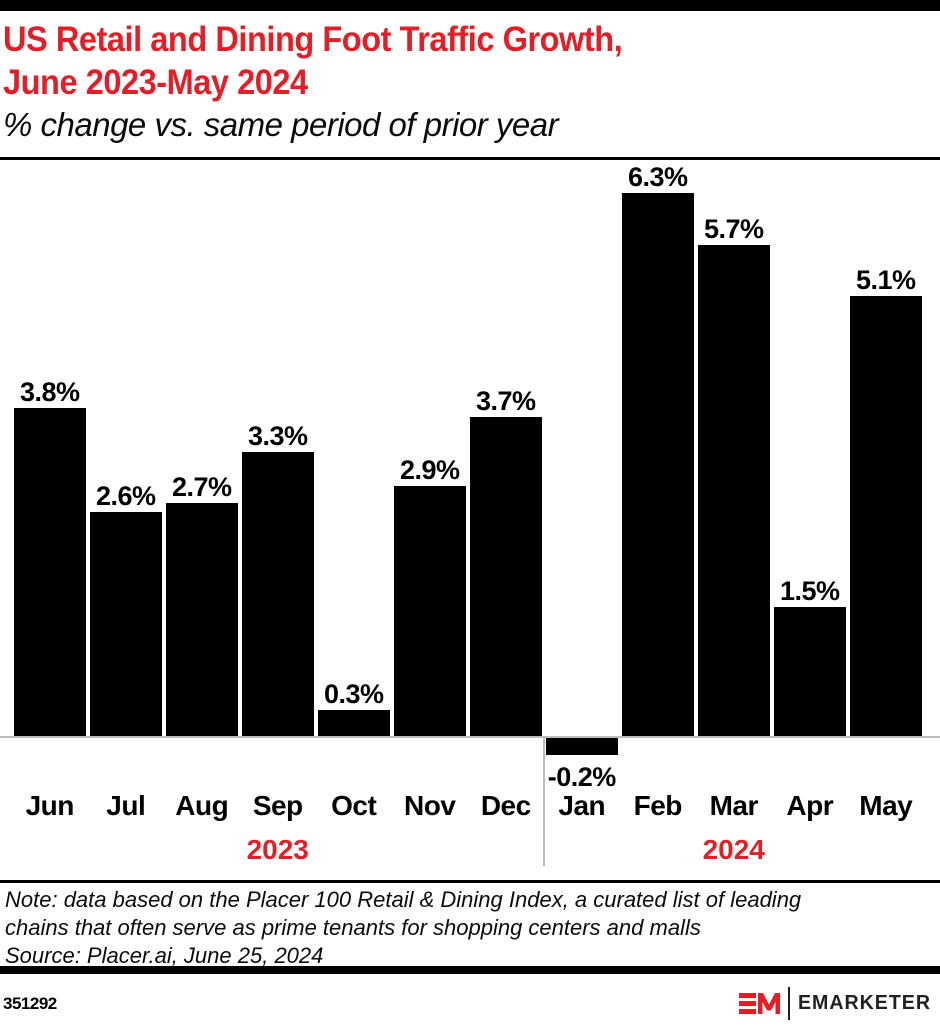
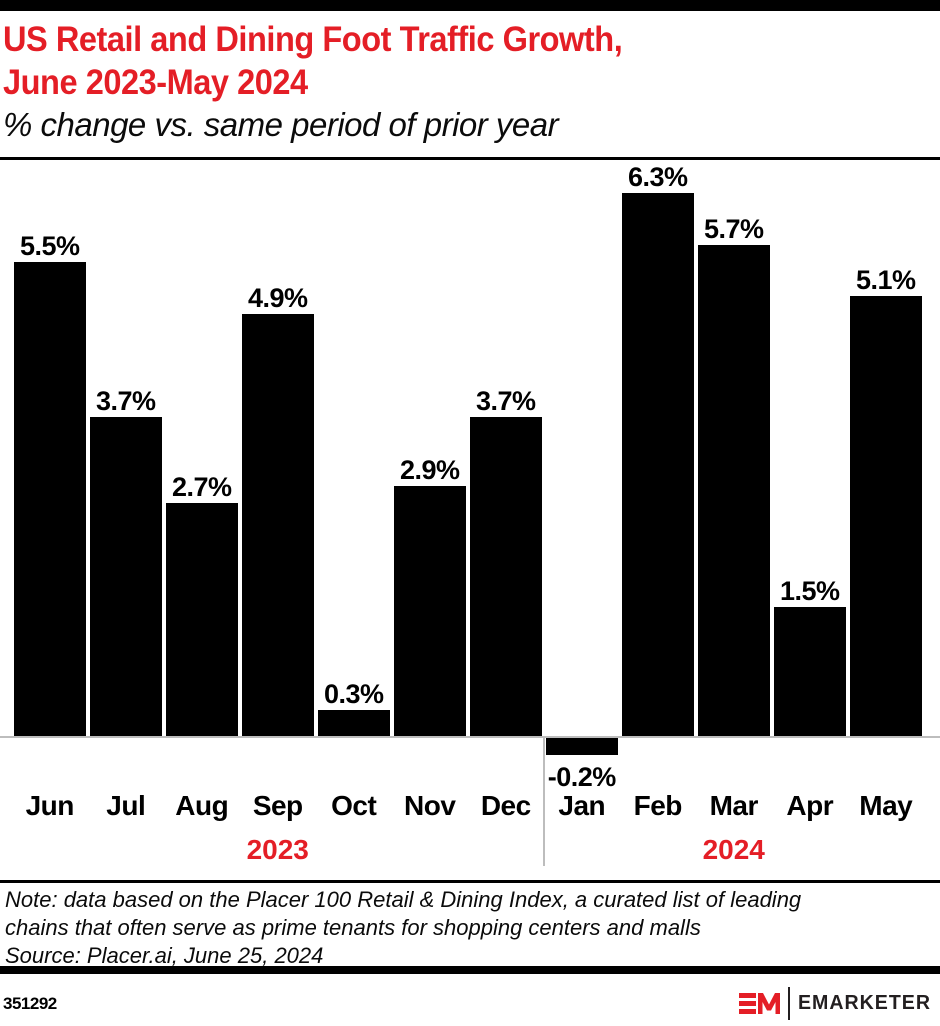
Jun: 3.8% -> 5.5%
Jul: 2.6% -> 3.7%
Sep: 3.3% -> 4.9%
